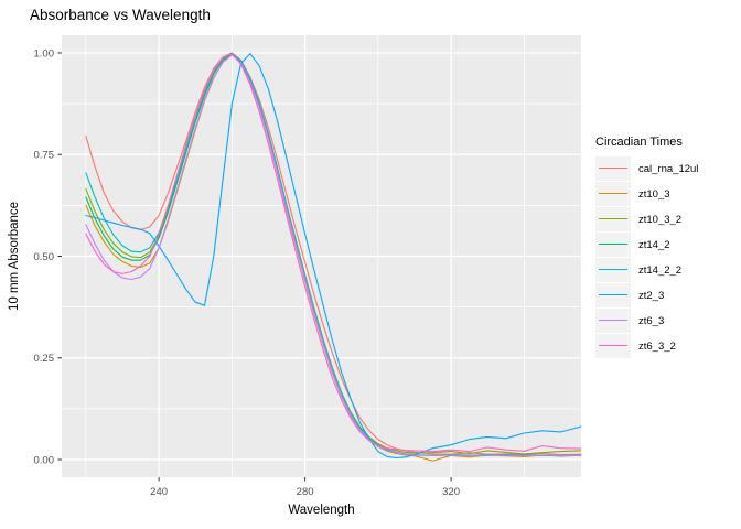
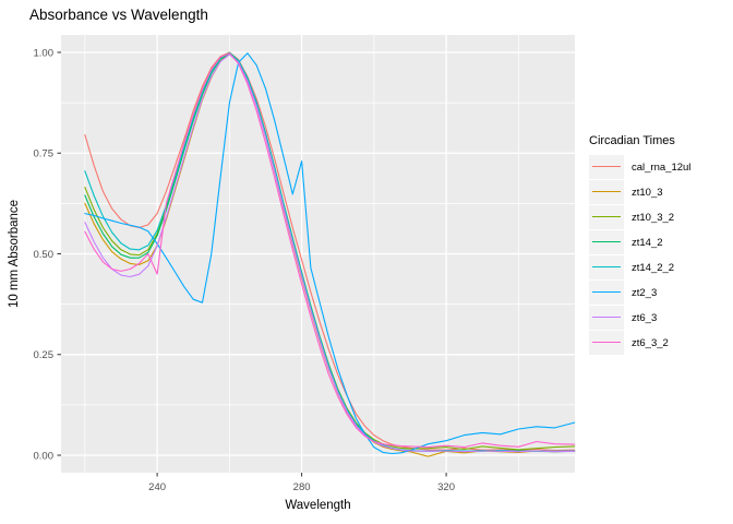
zt6_3_2/240: 0.56 -> 0.45
zt2_3/280: 0.56 -> 0.73
